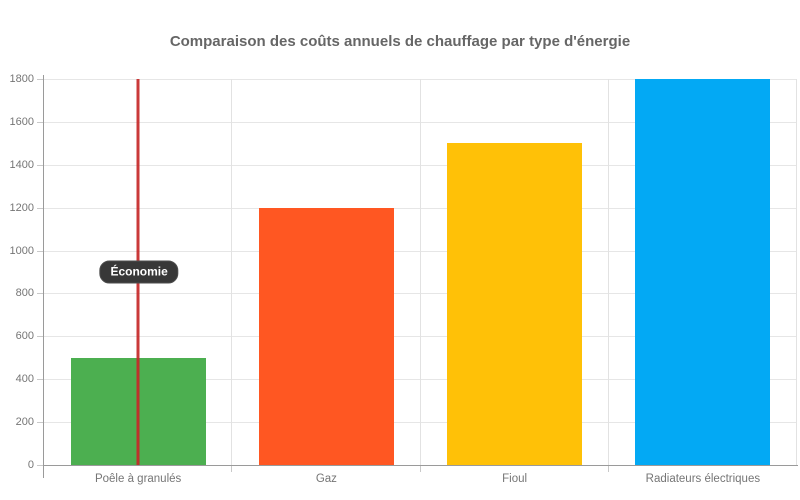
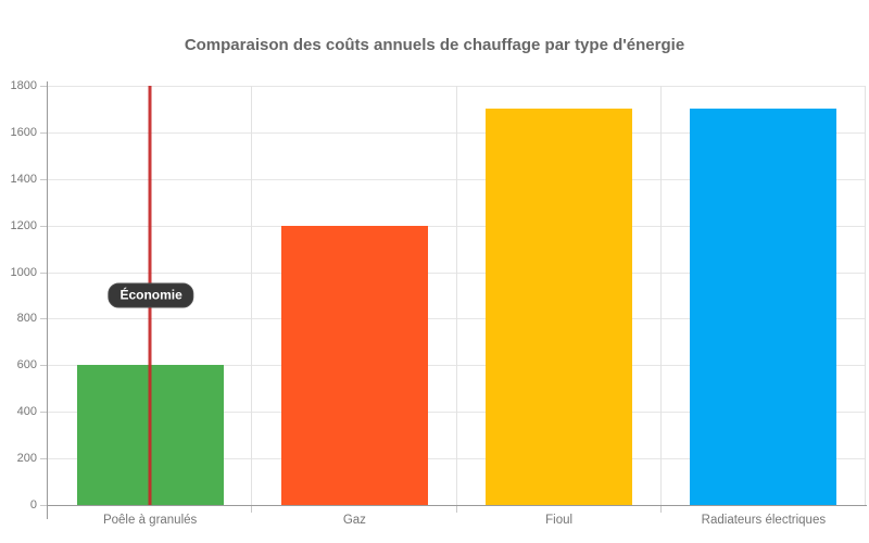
Poêle à granulés: 500 -> 600
Fioul: 1500 -> 1700
Radiateurs électriques: 1800 -> 1700
